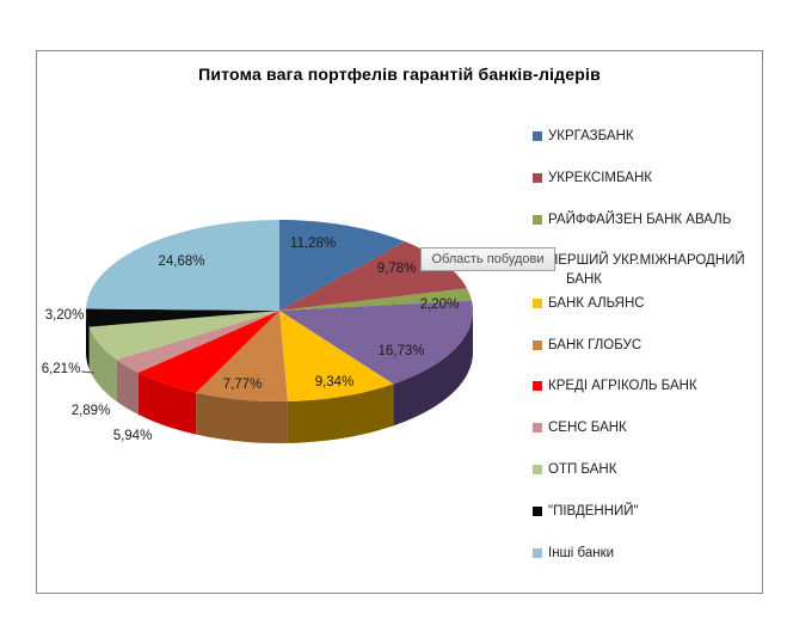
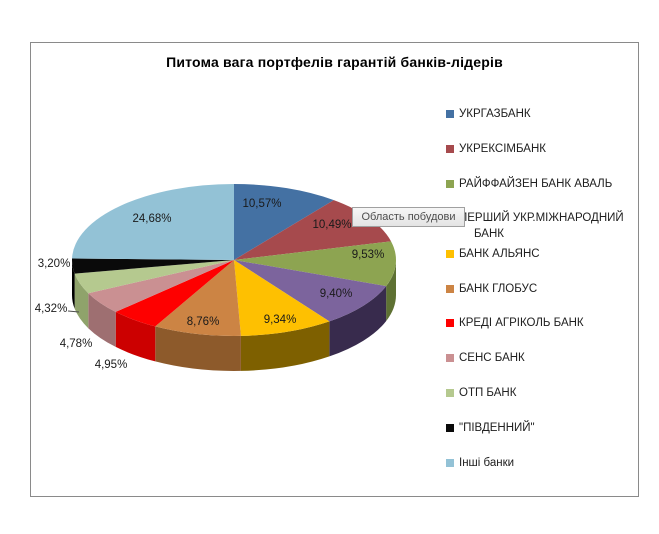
УКРГАЗБАНК: 11,28% -> 10,57%
УКРЕКСІМБАНК: 9,78% -> 10,49%
РАЙФФАЙЗЕН БАНК АВАЛЬ: 2,20% -> 9,53%
ПЕРШИЙ УКР.МІЖНАРОДНИЙ БАНК: 16,73% -> 9,40%
БАНК ГЛОБУС: 7,77% -> 8,76%
КРЕДІ АГРІКОЛЬ БАНК: 5,94% -> 4,95%
СЕНС БАНК: 2,89% -> 4,78%
ОТП БАНК: 6,21% -> 4,32%
